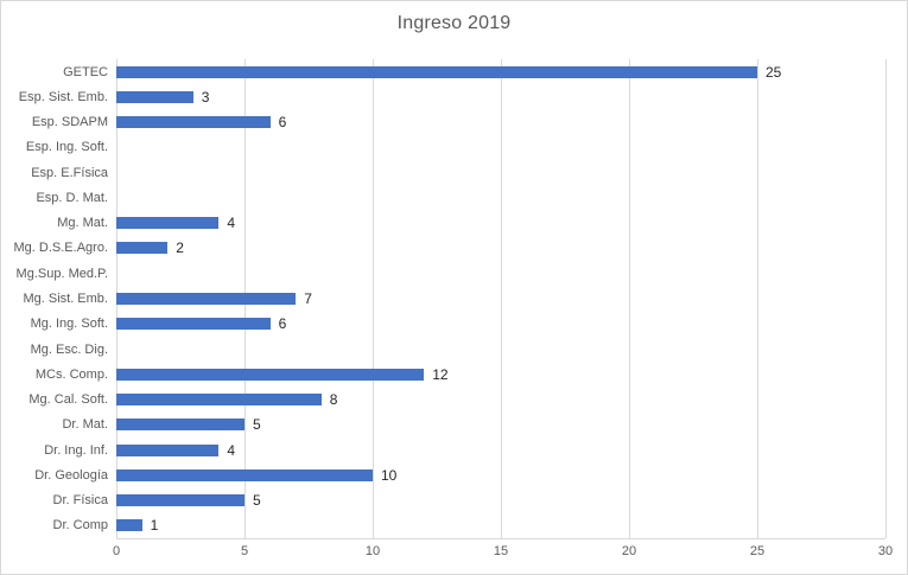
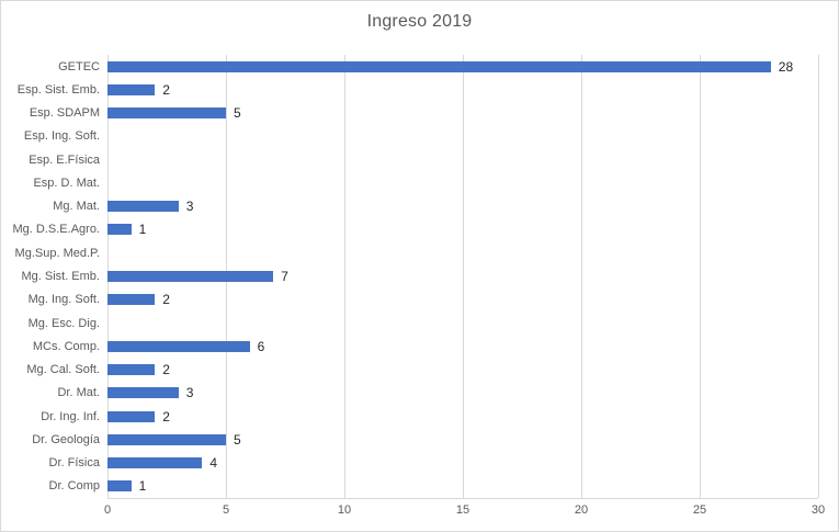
GETEC: 25 -> 28
Esp. Sist. Emb.: 3 -> 2
Esp. SDAPM: 6 -> 5
Mg. Mat.: 4 -> 3
Mg. D.S.E.Agro.: 2 -> 1
Mg. Ing. Soft.: 6 -> 2
MCs. Comp.: 12 -> 6
Mg. Cal. Soft.: 8 -> 2
Dr. Mat.: 5 -> 3
Dr. Ing. Inf.: 4 -> 2
Dr. Geología: 10 -> 5
Dr. Física: 5 -> 4
